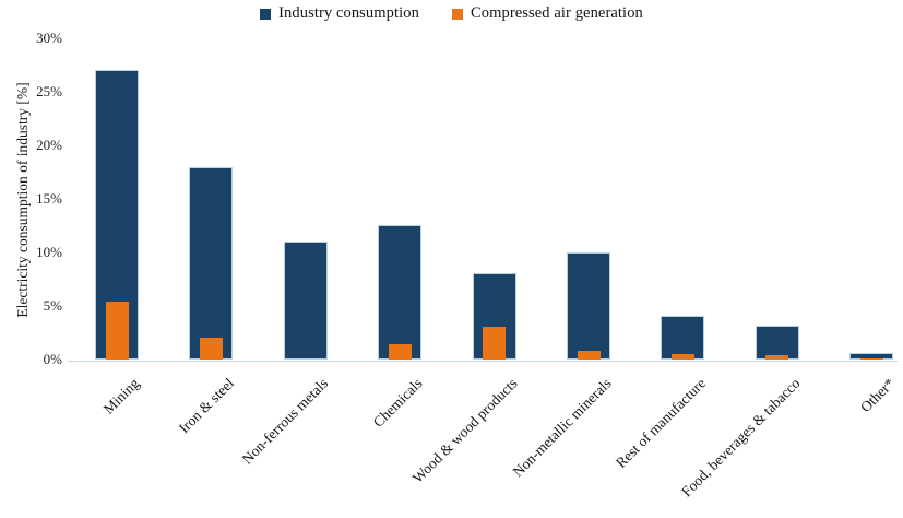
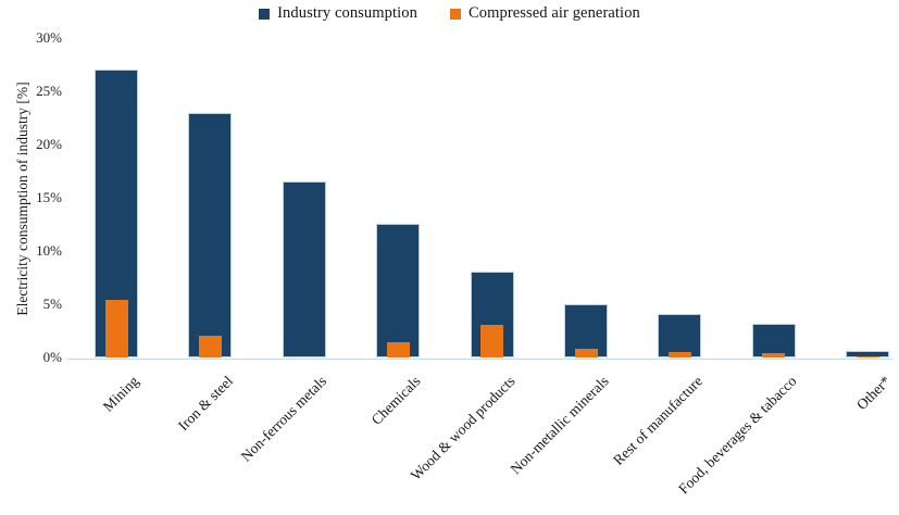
Industry consumption/Iron & steel: 18% -> 23%
Industry consumption/Non-ferrous metals: 11% -> 16%
Industry consumption/Non-metallic minerals: 10% -> 5%
